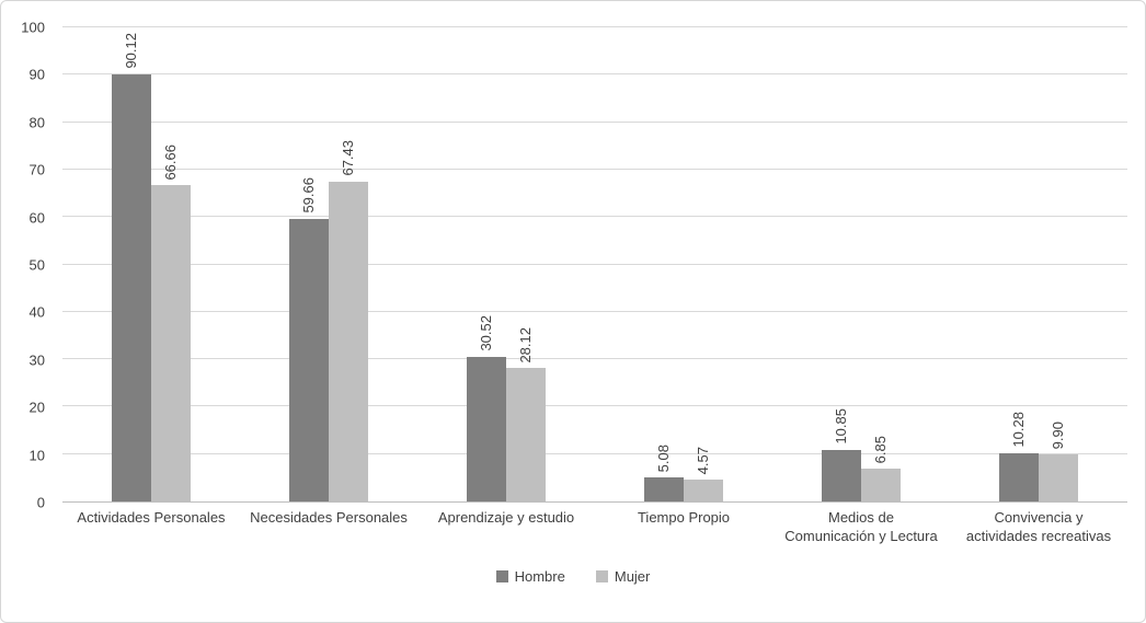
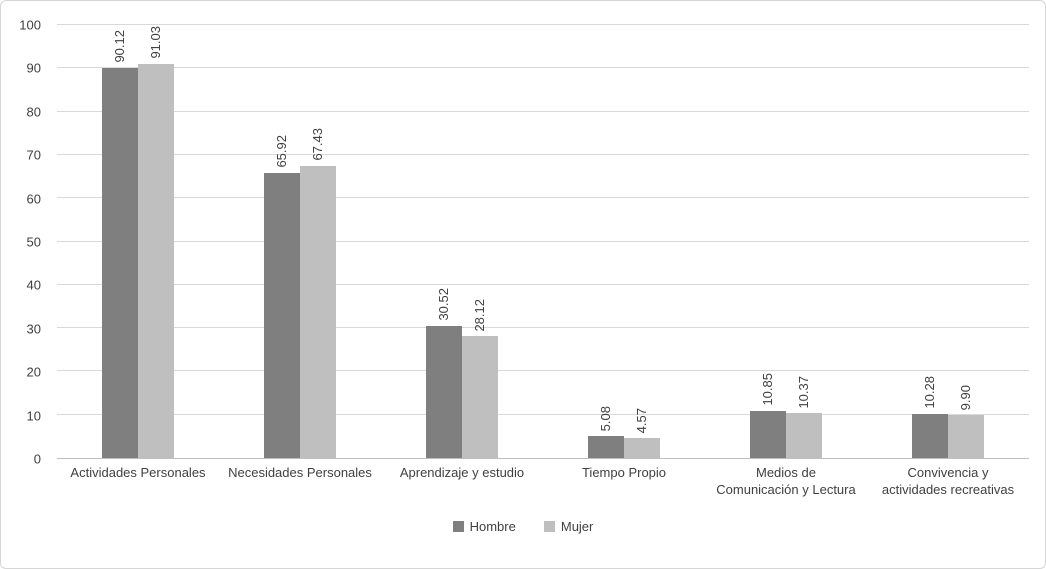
Mujer/Actividades Personales: 66.66 -> 91.03
Hombre/Necesidades Personales: 59.66 -> 65.92
Mujer/Medios de Comunicación y Lectura: 6.85 -> 10.37
